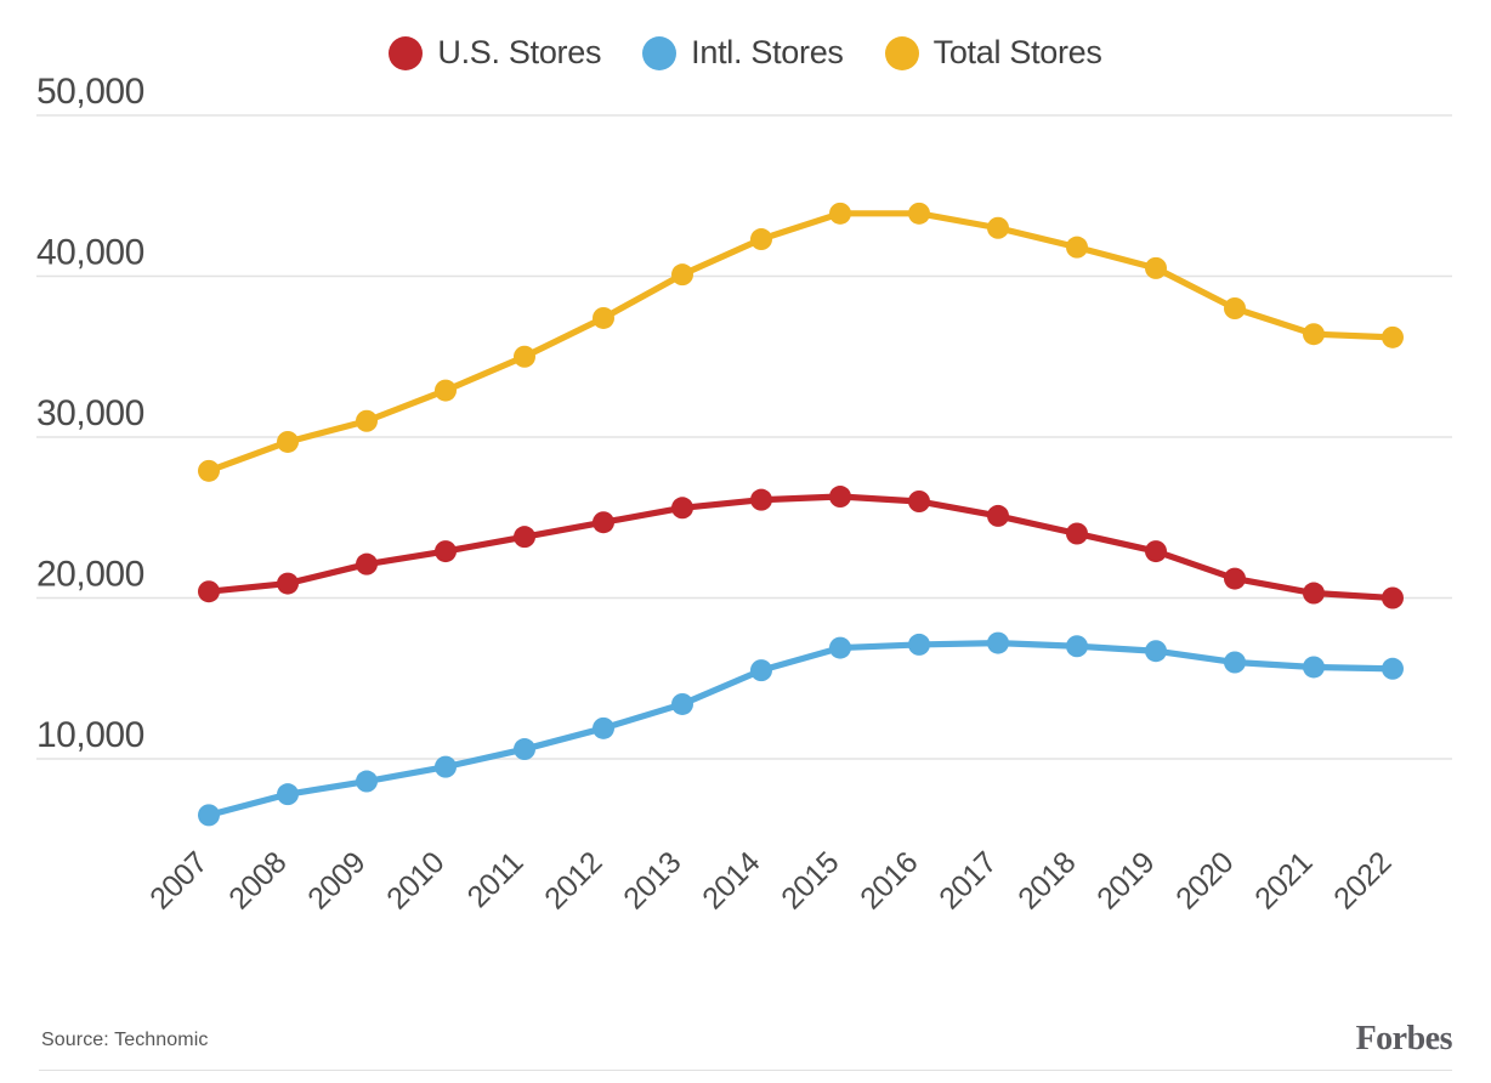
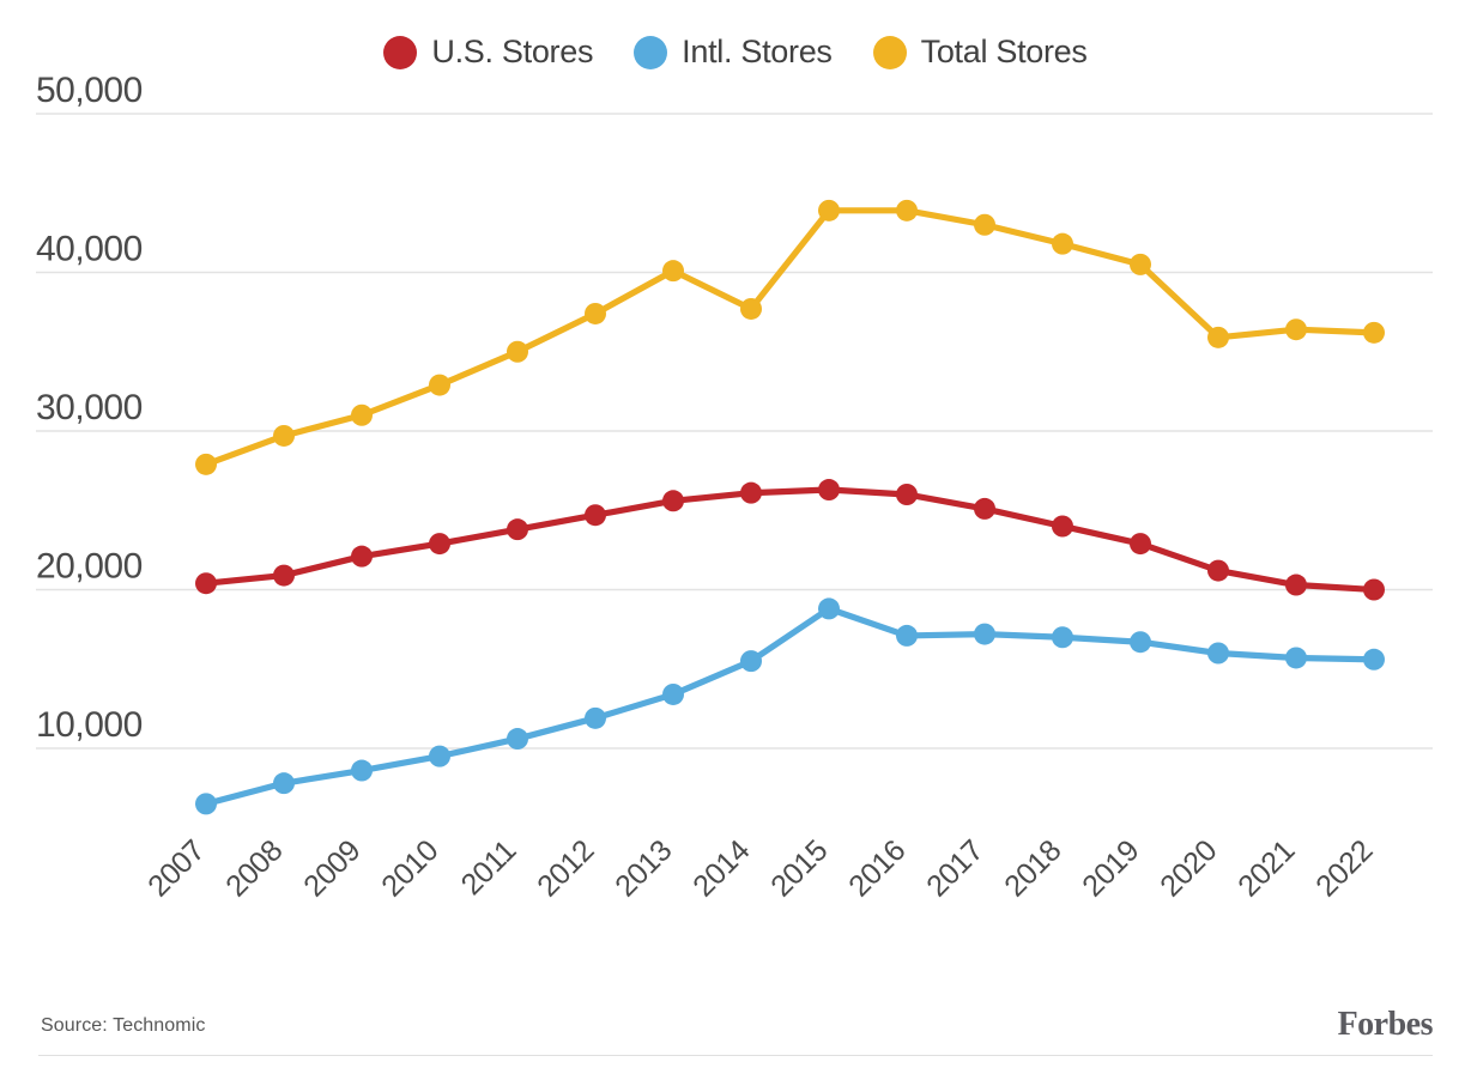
Total Stores/2014: 42300 -> 37700
Intl. Stores/2015: 16900 -> 18800
Total Stores/2020: 38000 -> 35900
